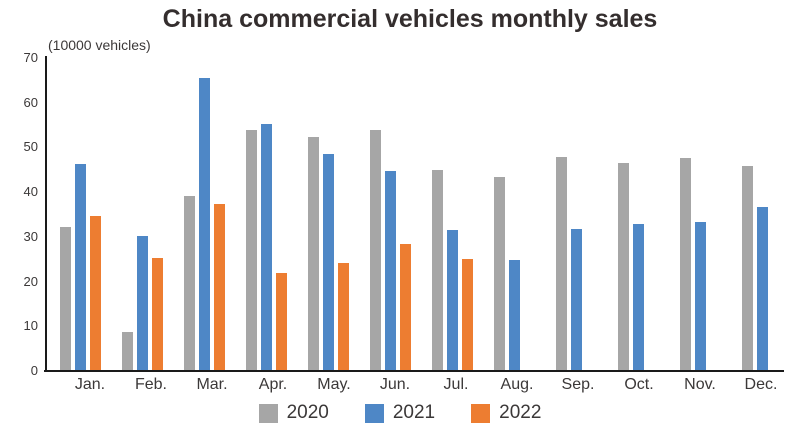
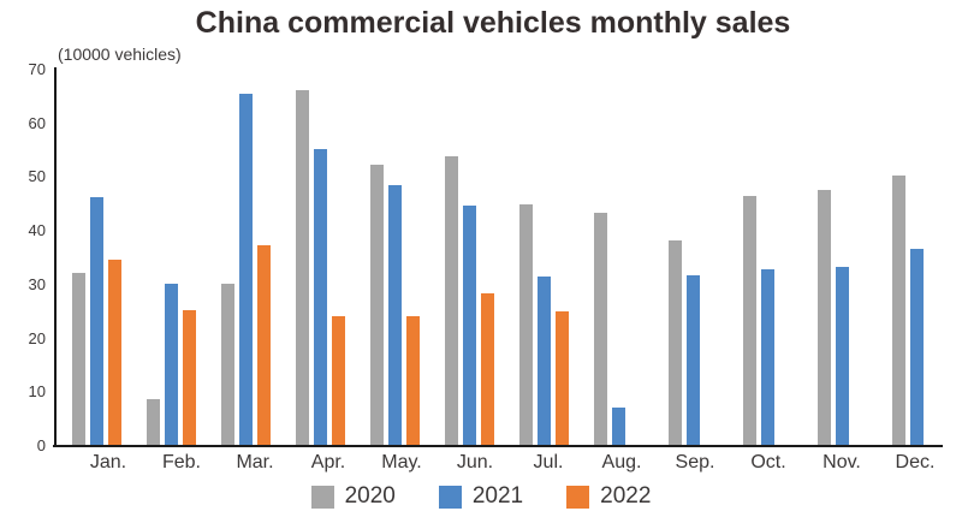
2020/Mar.: 39 -> 30
2020/Apr.: 54 -> 66
2022/Apr.: 22 -> 24
2021/Aug.: 25 -> 7
2020/Sep.: 48 -> 38
2020/Dec.: 46 -> 50
